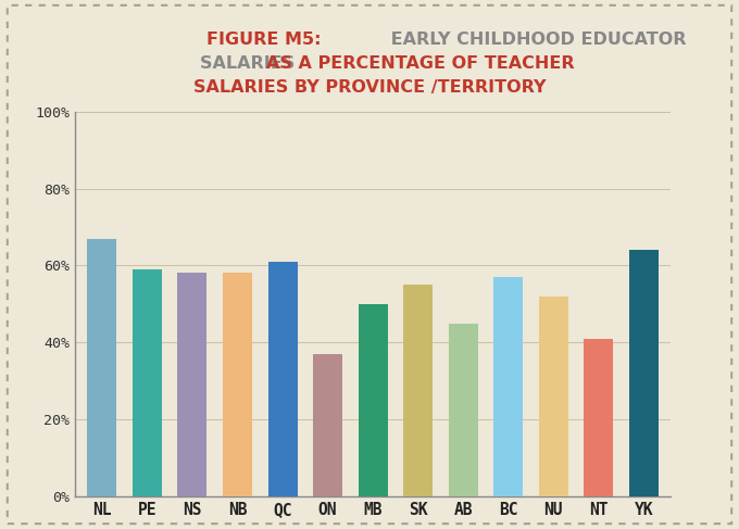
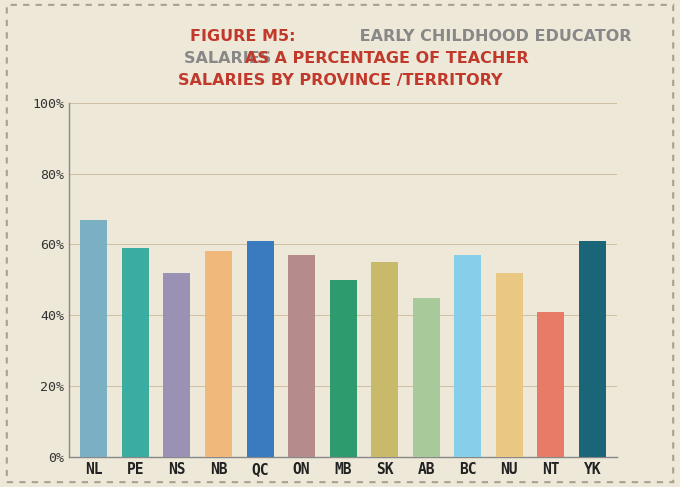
NS: 58% -> 52%
ON: 37% -> 57%
YK: 64% -> 61%
